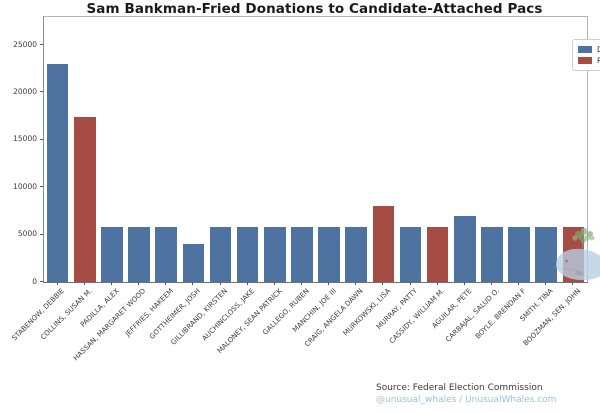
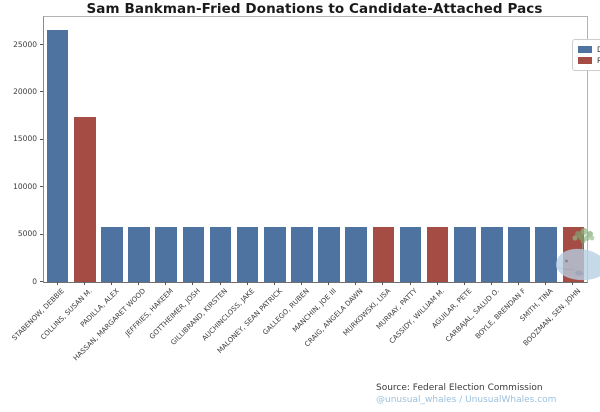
STABENOW, DEBBIE: 23000 -> 27000
GOTTHEIMER, JOSH: 4000 -> 6000
MURKOWSKI, LISA: 8000 -> 6000
AGUILAR, PETE: 7000 -> 6000
